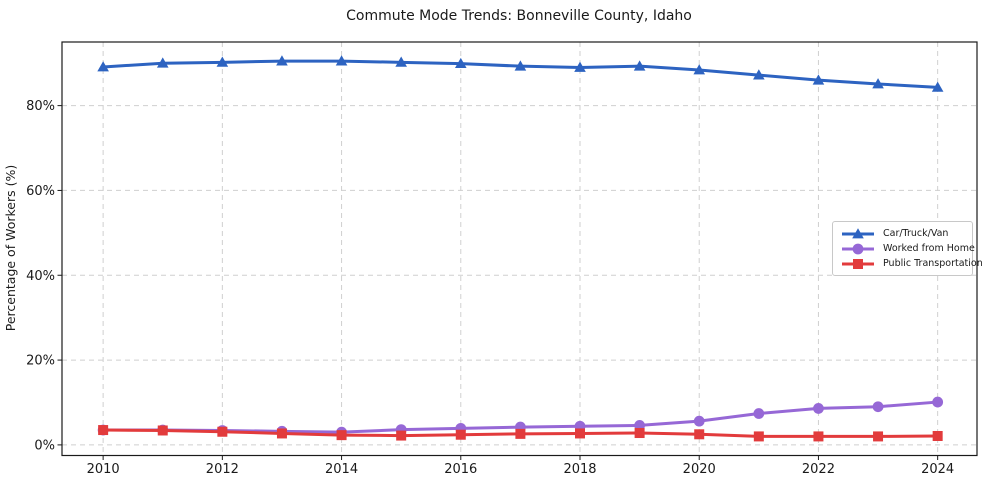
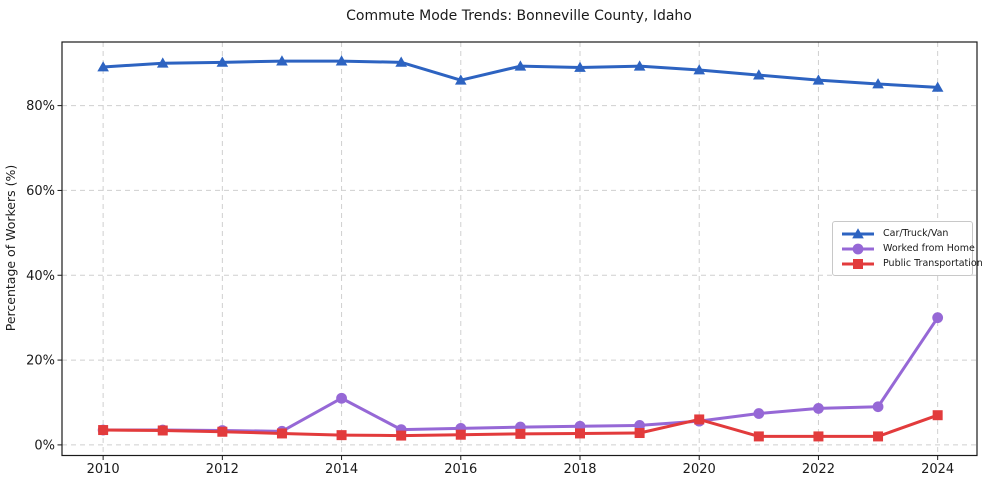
Worked from Home/2014: 3% -> 11%
Car/Truck/Van/2016: 90% -> 86%
Public Transportation/2020: 2% -> 6%
Worked from Home/2024: 10% -> 30%
Public Transportation/2024: 2% -> 7%
